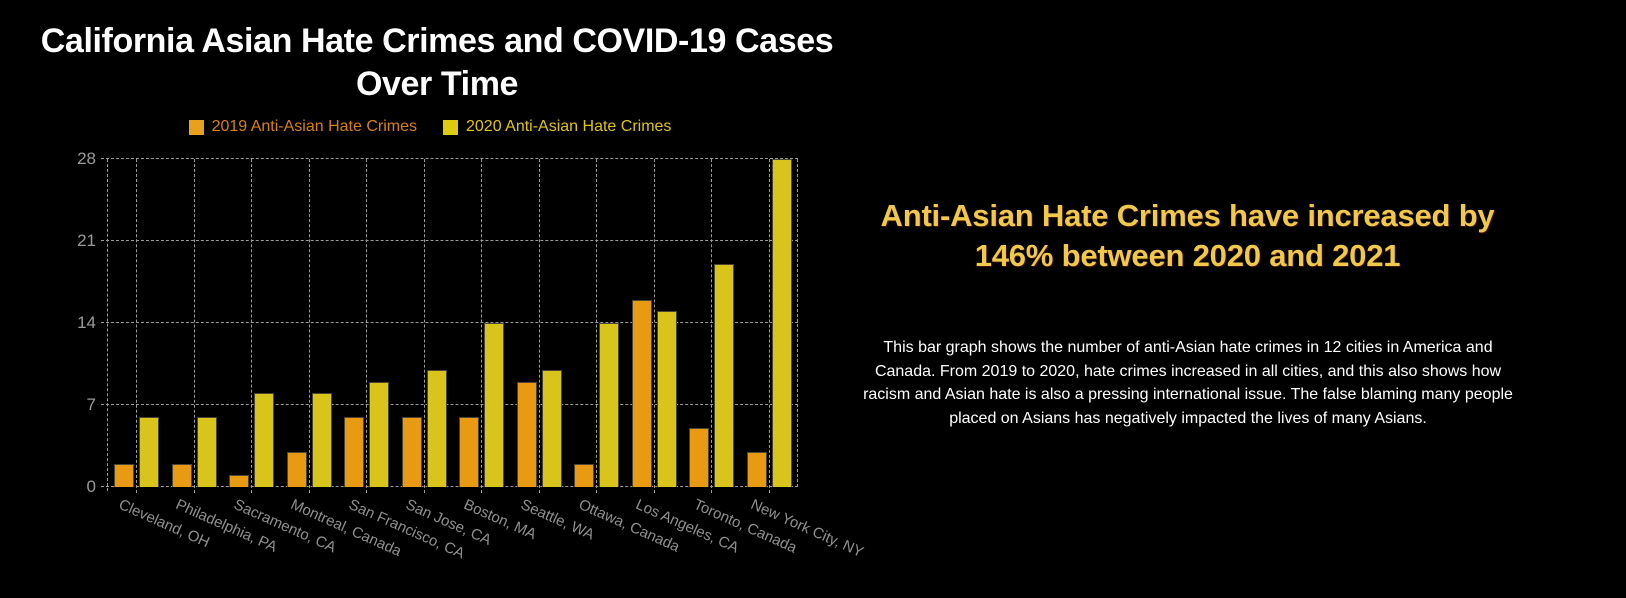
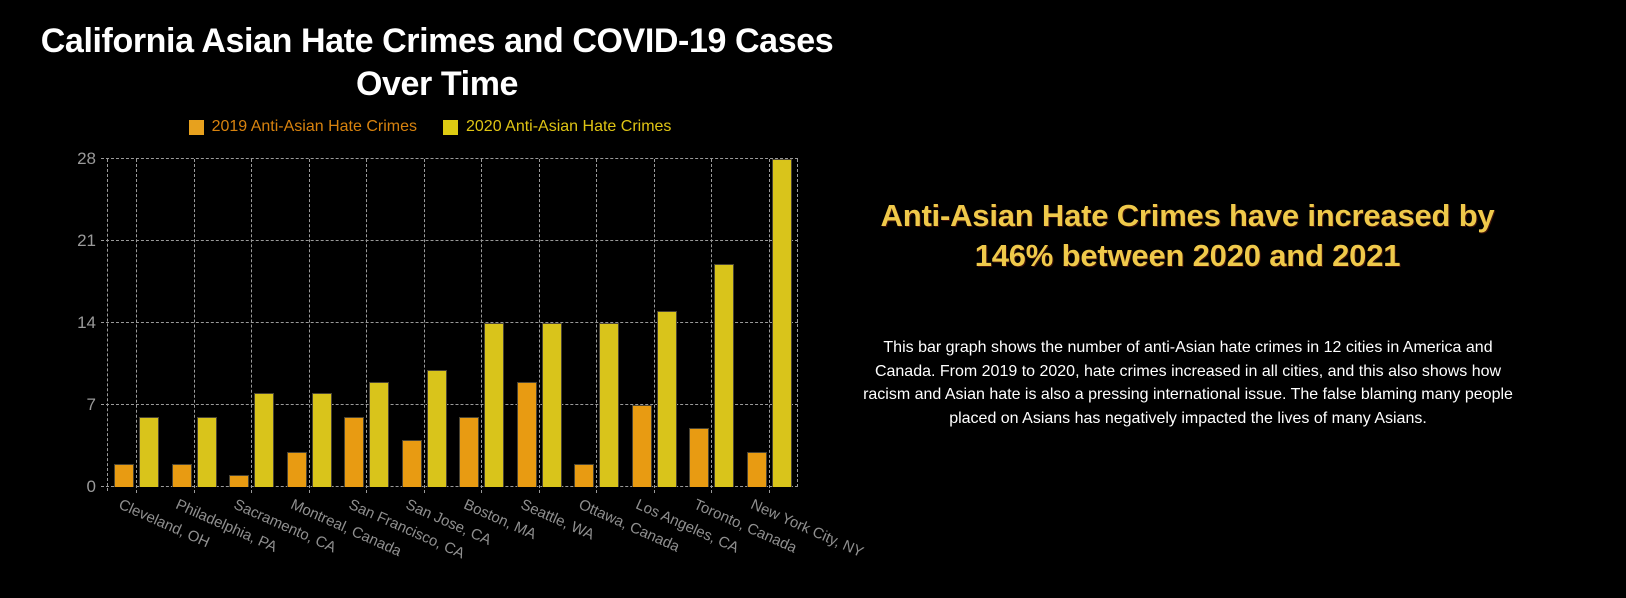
2019 Anti-Asian Hate Crimes/San Jose, CA: 6 -> 4
2020 Anti-Asian Hate Crimes/Seattle, WA: 10 -> 14
2019 Anti-Asian Hate Crimes/Los Angeles, CA: 16 -> 7
